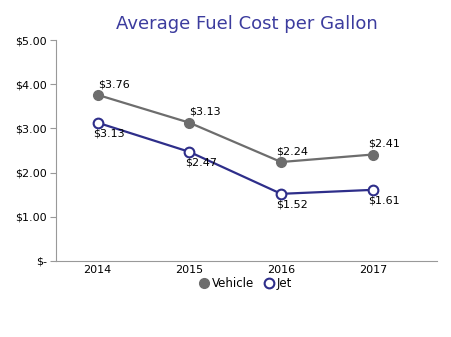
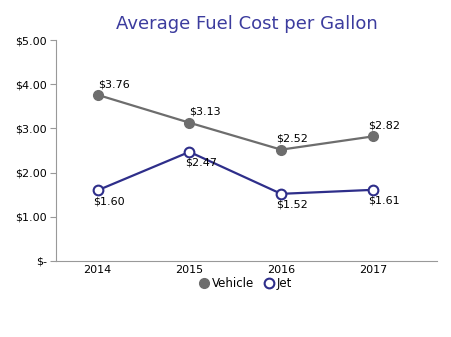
Jet/2014: $3.13 -> $1.60
Vehicle/2016: $2.24 -> $2.52
Vehicle/2017: $2.41 -> $2.82
